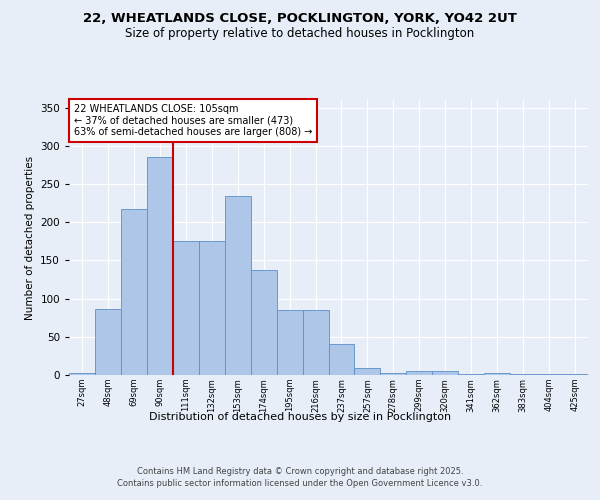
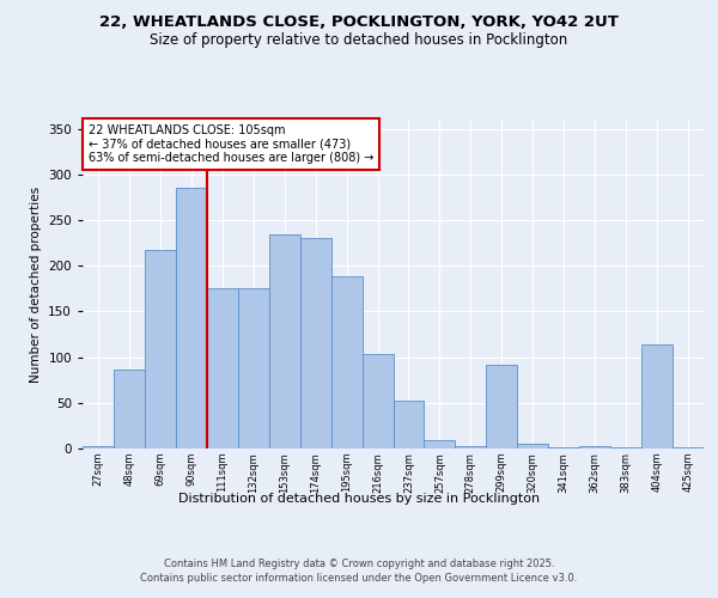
174sqm: 137 -> 230
195sqm: 85 -> 188
216sqm: 85 -> 104
237sqm: 40 -> 52
299sqm: 5 -> 92
404sqm: 1 -> 114
